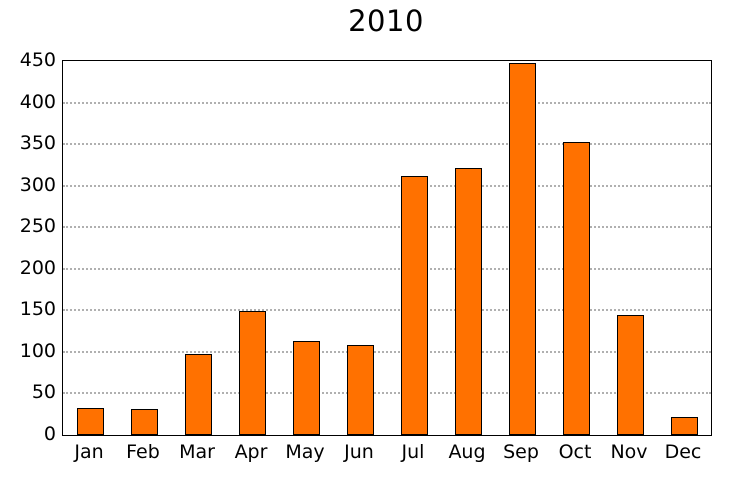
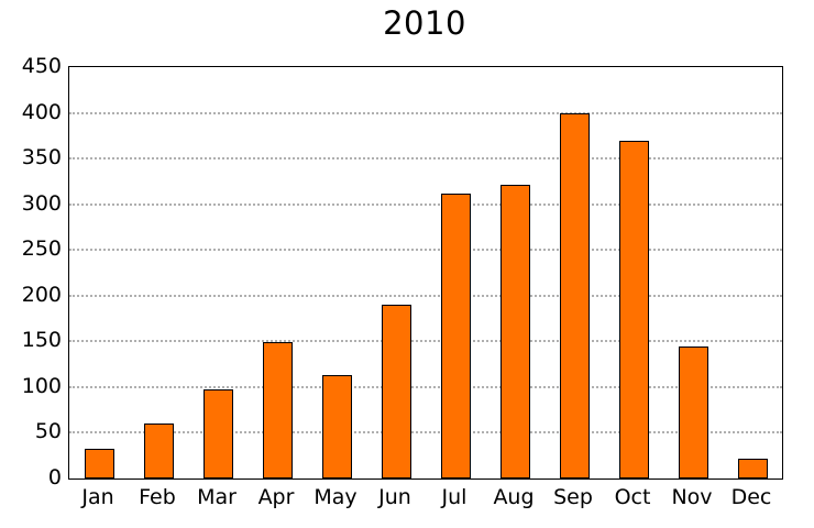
Feb: 30 -> 60
Jun: 110 -> 190
Sep: 450 -> 400
Oct: 350 -> 370
